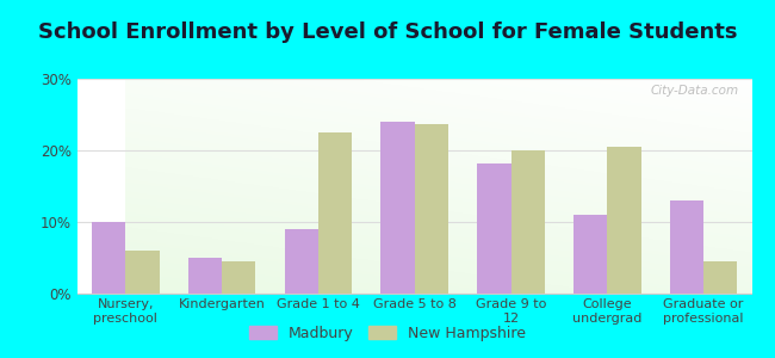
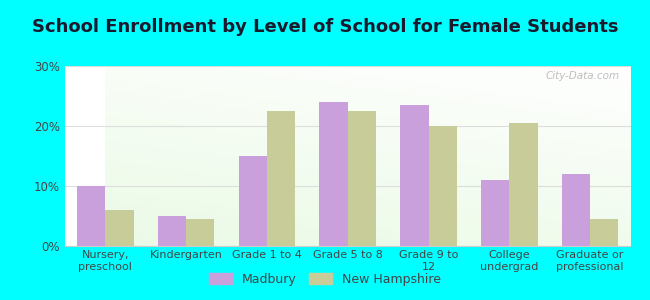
Madbury/Grade 1 to 4: 9.0% -> 15.0%
New Hampshire/Grade 5 to 8: 23.6% -> 22.5%
Madbury/Grade 9 to 12: 18.2% -> 23.5%
Madbury/Graduate or professional: 13.0% -> 12.0%
